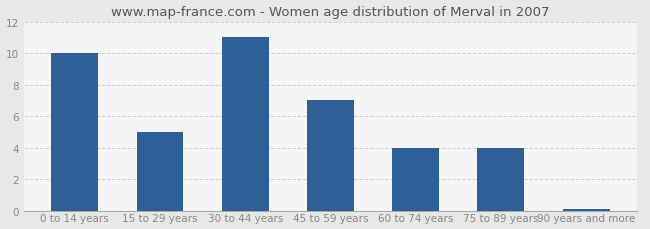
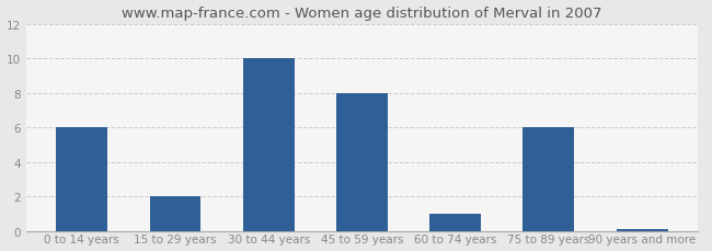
0 to 14 years: 10.0 -> 6.0
15 to 29 years: 5.0 -> 2.0
30 to 44 years: 11.0 -> 10.0
45 to 59 years: 7.0 -> 8.0
60 to 74 years: 4.0 -> 1.0
75 to 89 years: 4.0 -> 6.0
